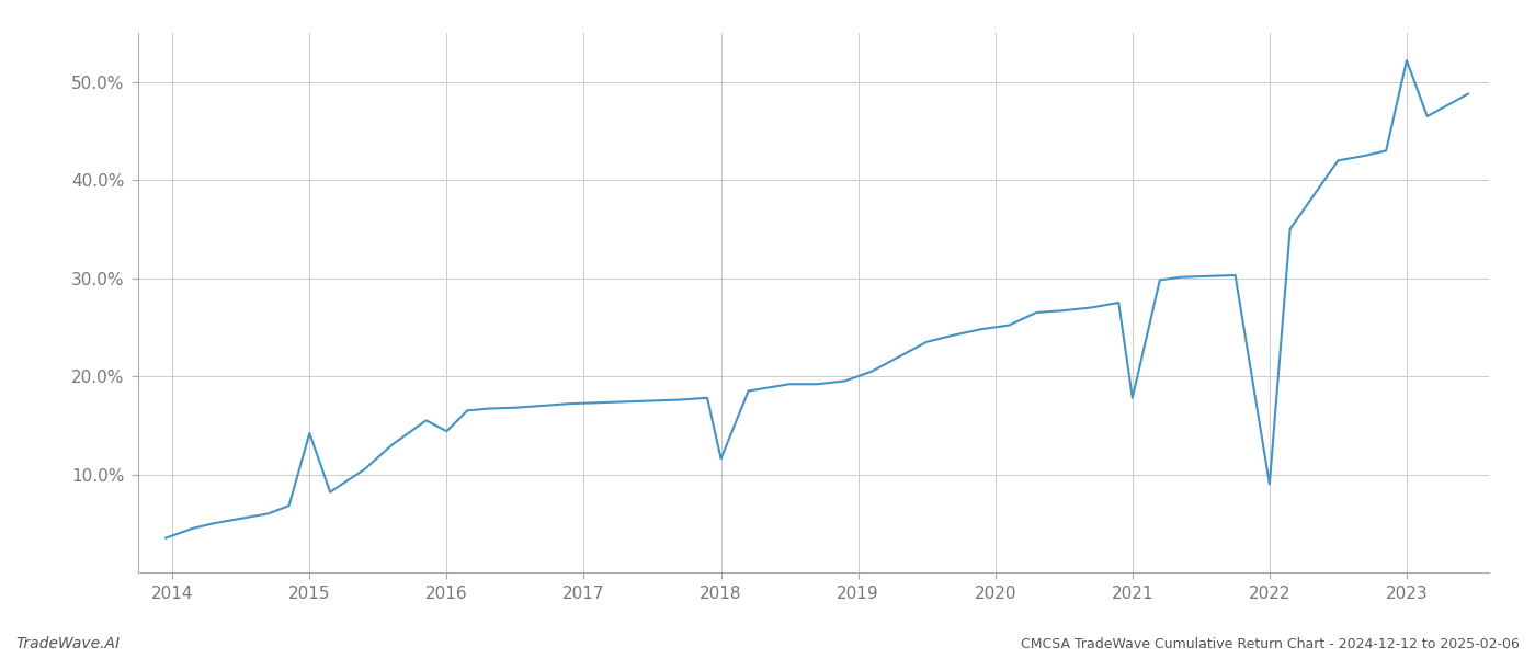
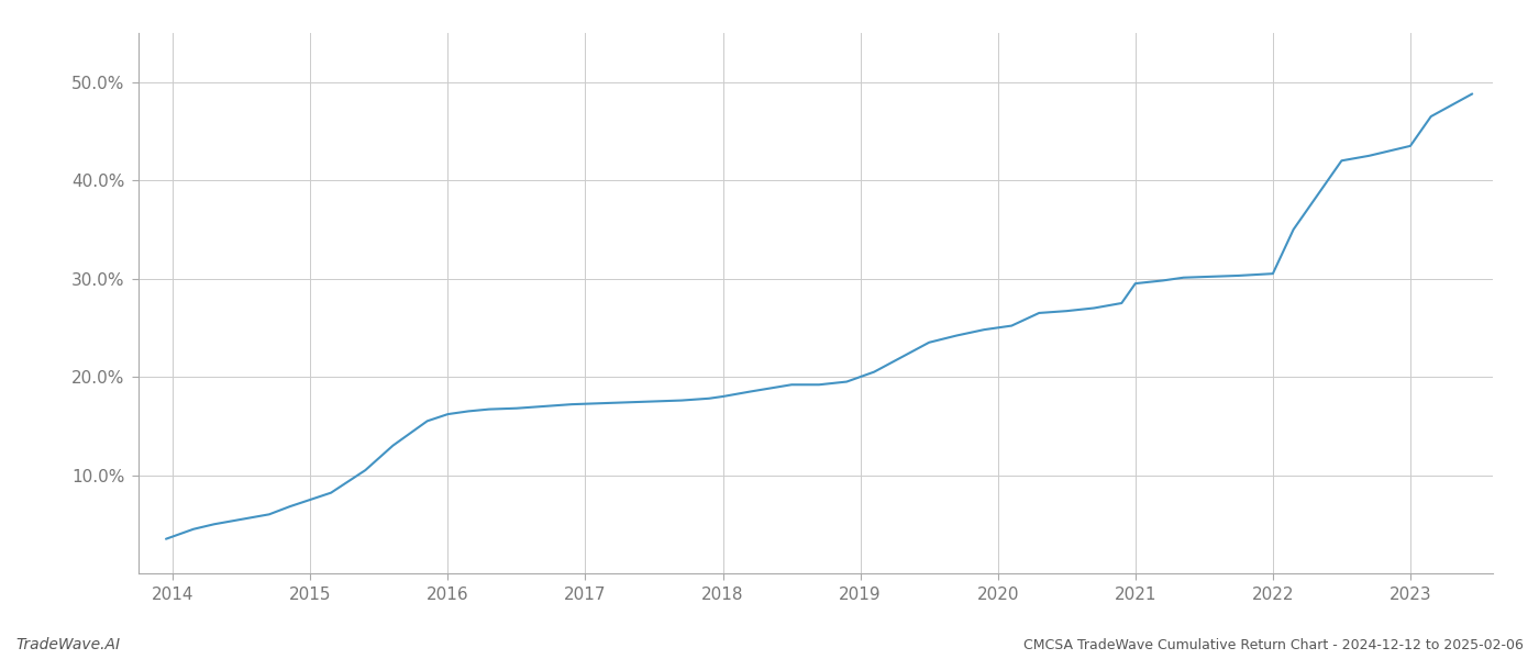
2015: 14.2% -> 7.5%
2016: 14.4% -> 16.2%
2018: 11.6% -> 18.0%
2021: 17.8% -> 29.5%
2022: 9.0% -> 30.5%
2023: 52.2% -> 43.5%
